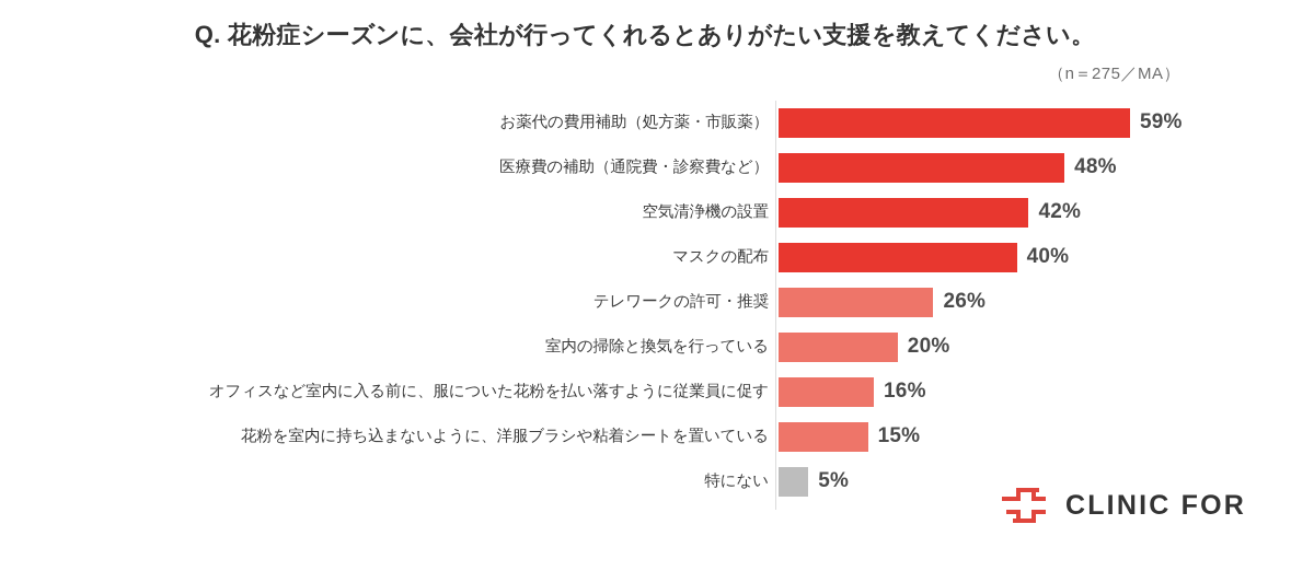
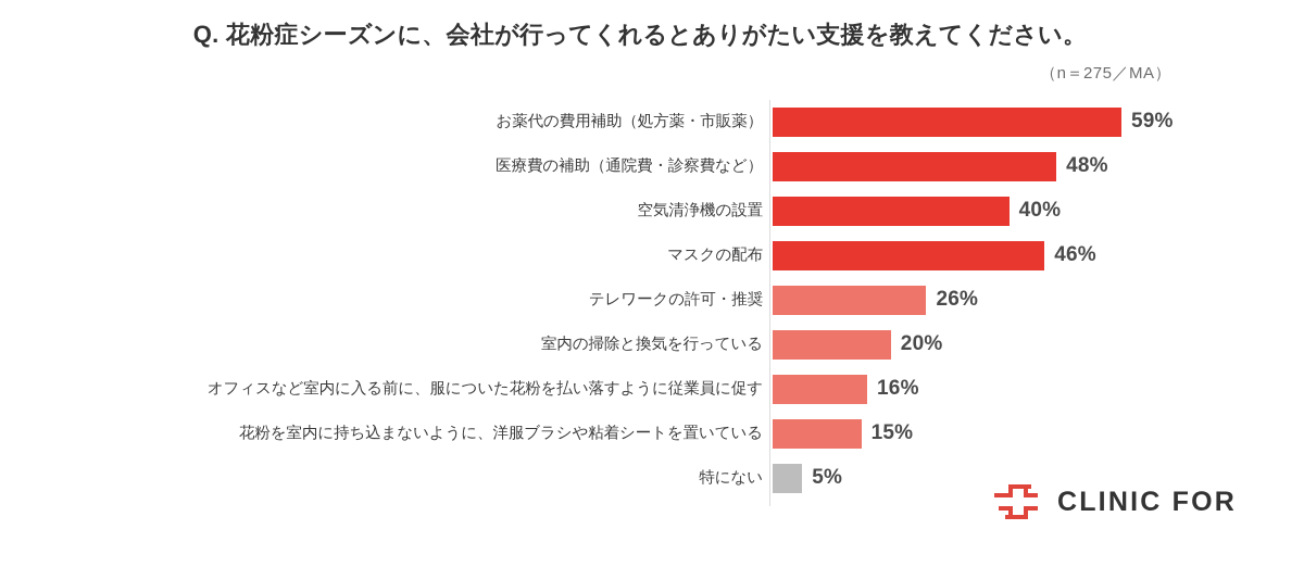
空気清浄機の設置: 42% -> 40%
マスクの配布: 40% -> 46%
